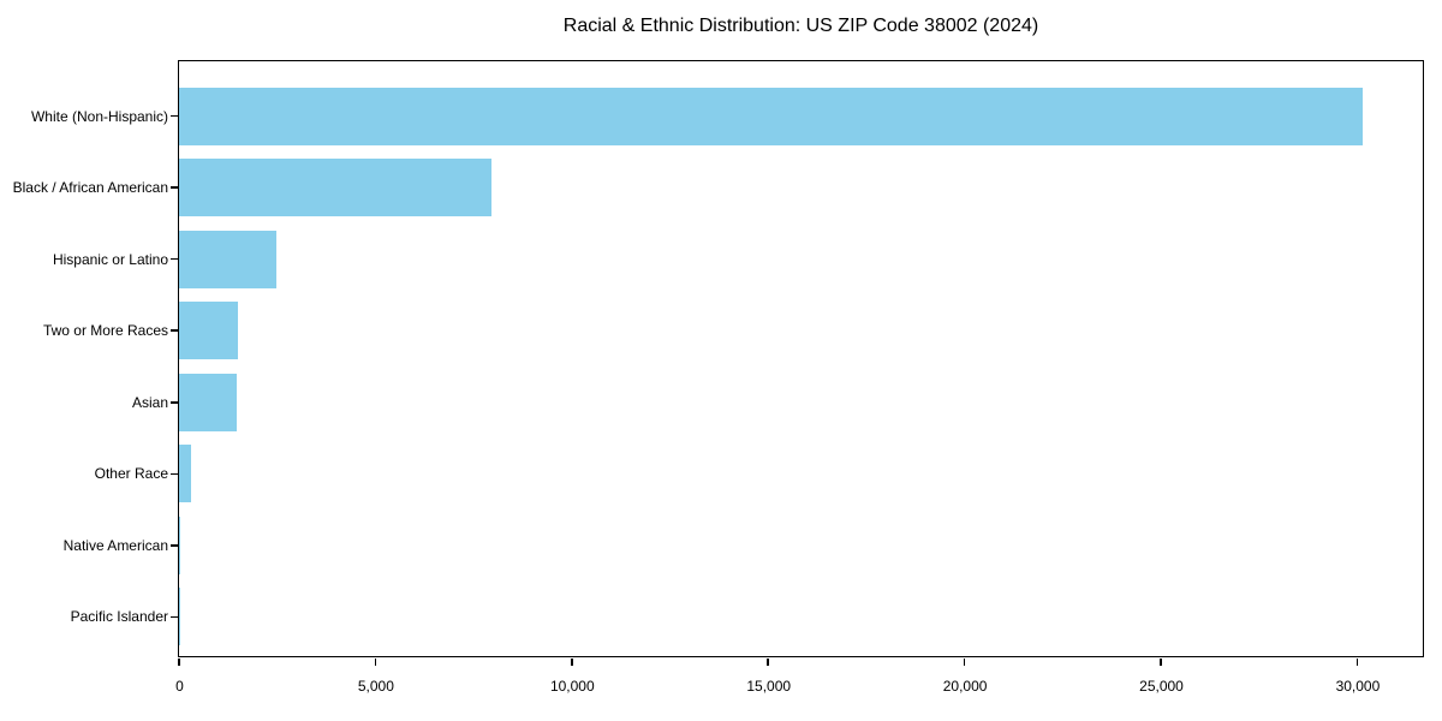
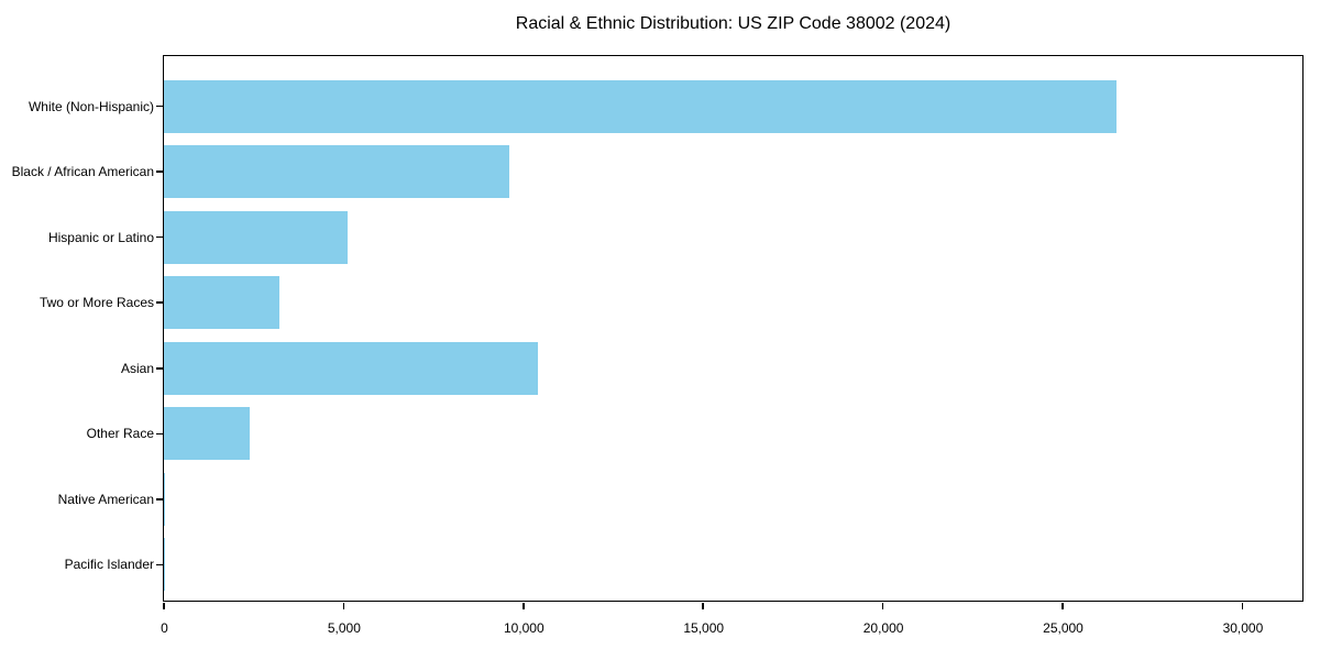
White (Non-Hispanic): 30200 -> 26500
Black / African American: 8000 -> 9600
Hispanic or Latino: 2500 -> 5100
Two or More Races: 1500 -> 3200
Asian: 1500 -> 10400
Other Race: 300 -> 2400
